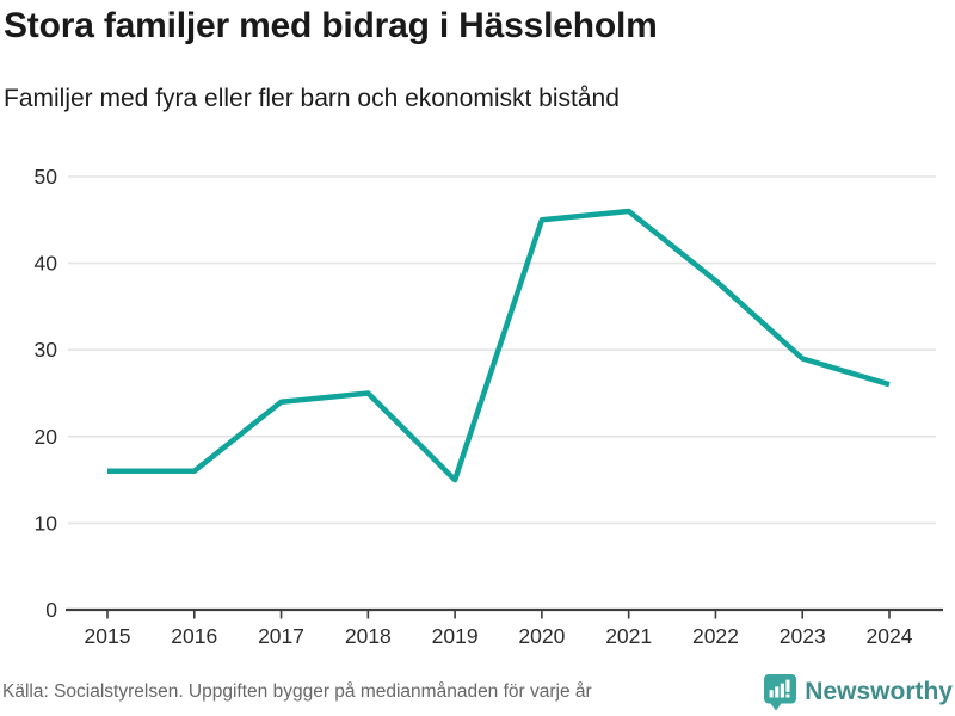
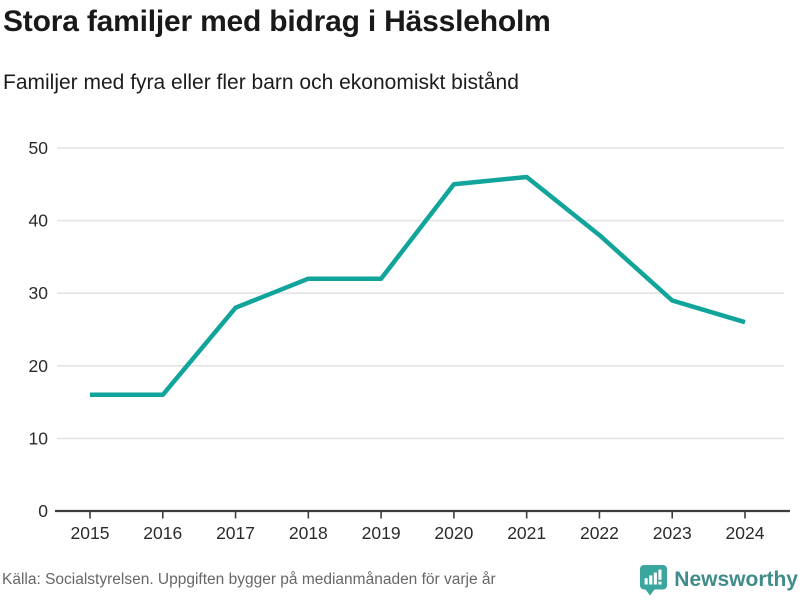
2017: 24 -> 28
2018: 25 -> 32
2019: 15 -> 32
